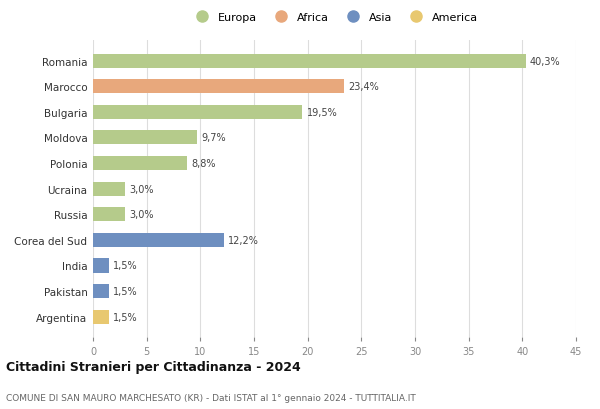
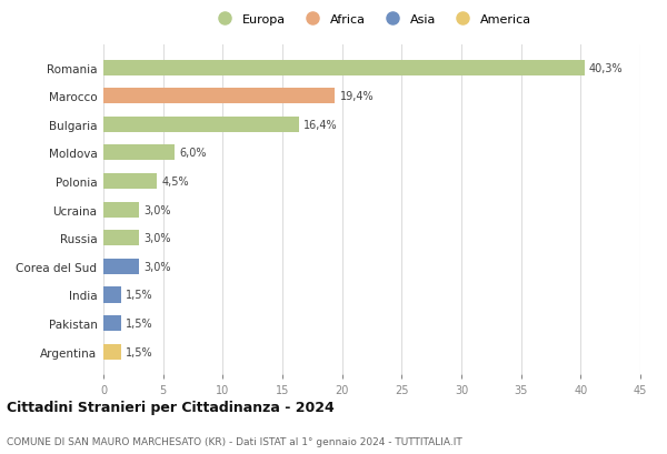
Marocco: 23,4% -> 19,4%
Bulgaria: 19,5% -> 16,4%
Moldova: 9,7% -> 6,0%
Polonia: 8,8% -> 4,5%
Corea del Sud: 12,2% -> 3,0%
